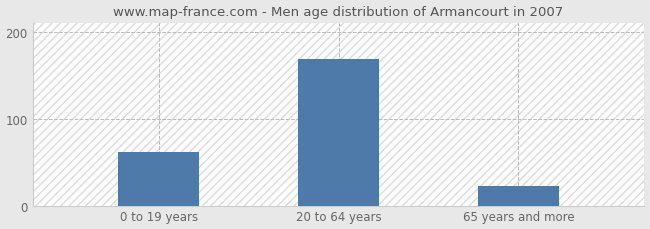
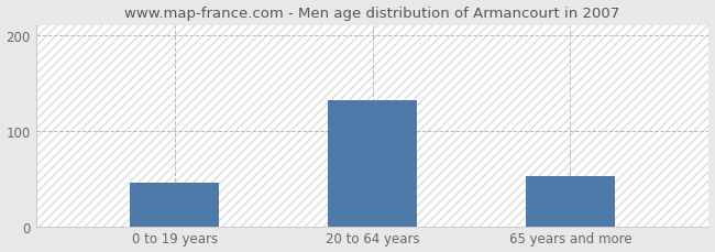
0 to 19 years: 62 -> 46
20 to 64 years: 168 -> 132
65 years and more: 22 -> 52
